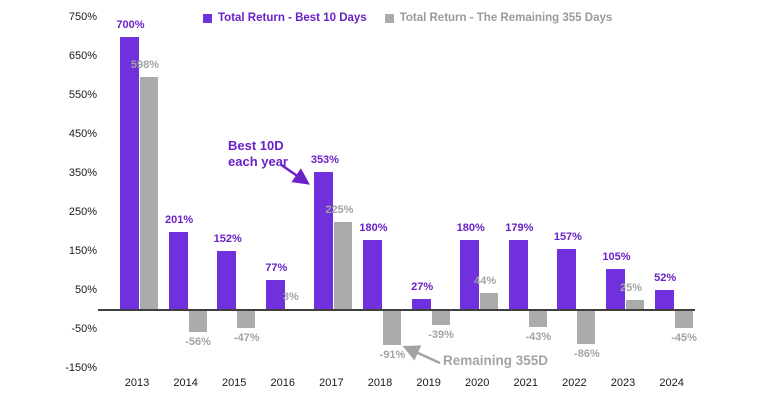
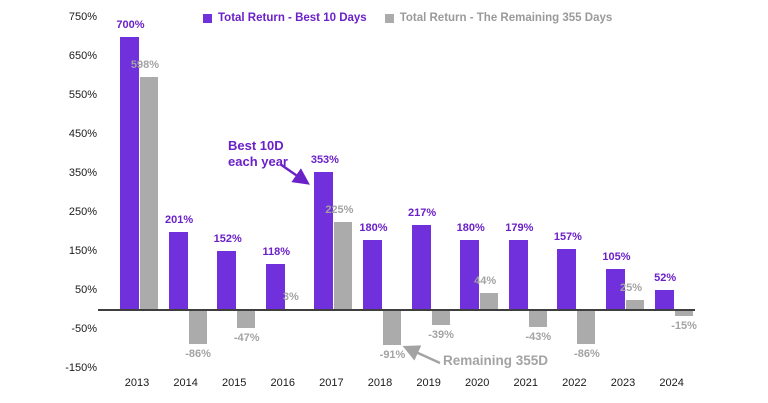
Total Return - The Remaining 355 Days/2014: -56% -> -86%
Total Return - Best 10 Days/2016: 77% -> 118%
Total Return - Best 10 Days/2019: 27% -> 217%
Total Return - The Remaining 355 Days/2024: -45% -> -15%
